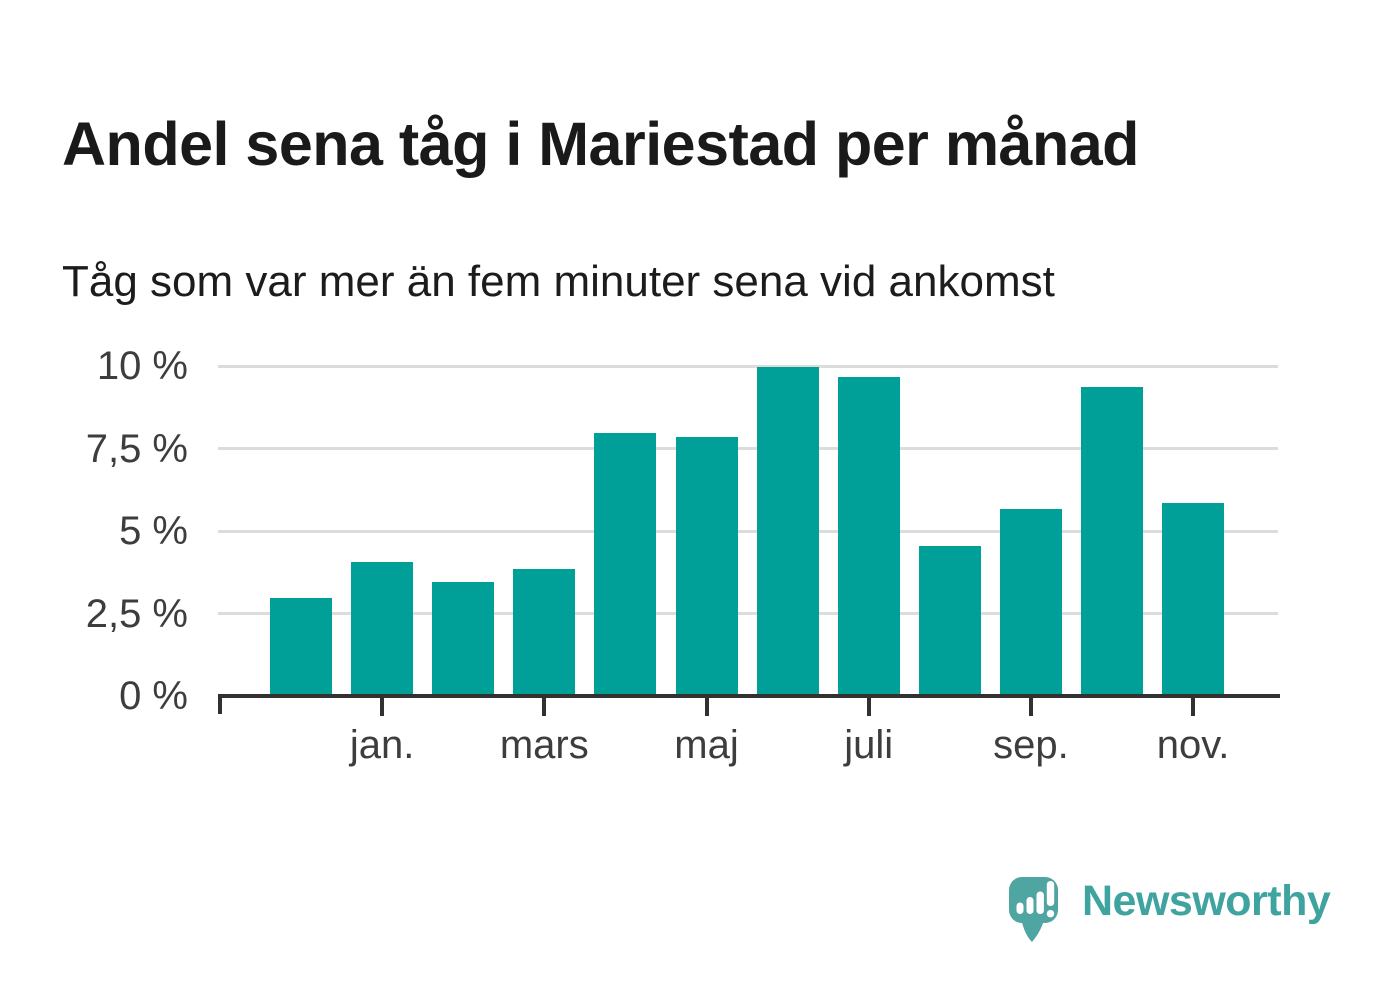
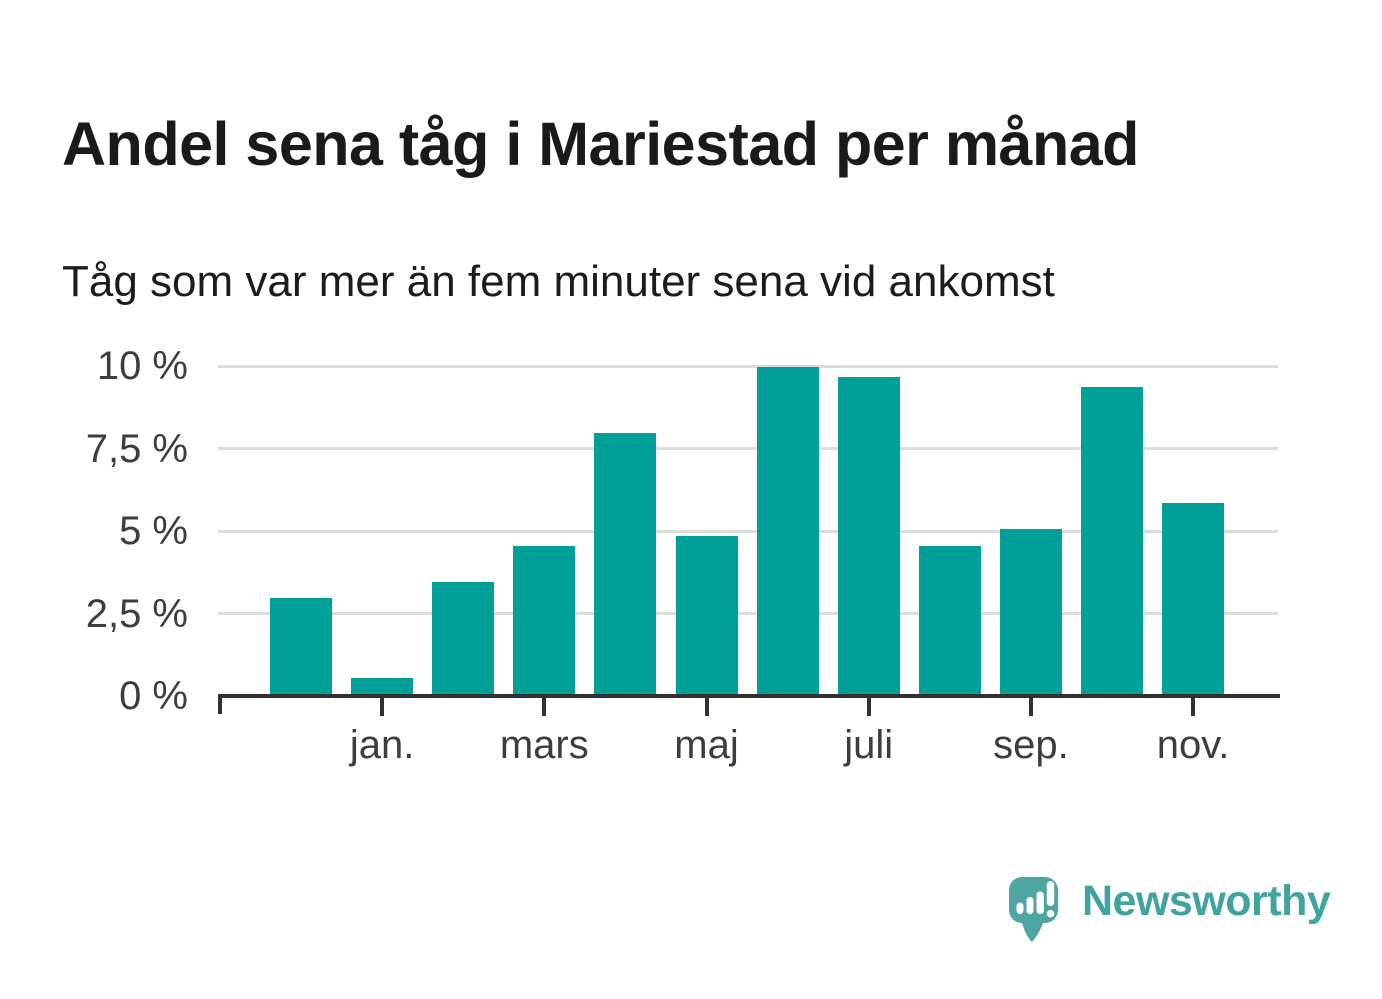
jan.: 4.0% -> 0.5%
mars: 3.8% -> 4.5%
maj: 7.8% -> 4.8%
sep.: 5.6% -> 5.0%
